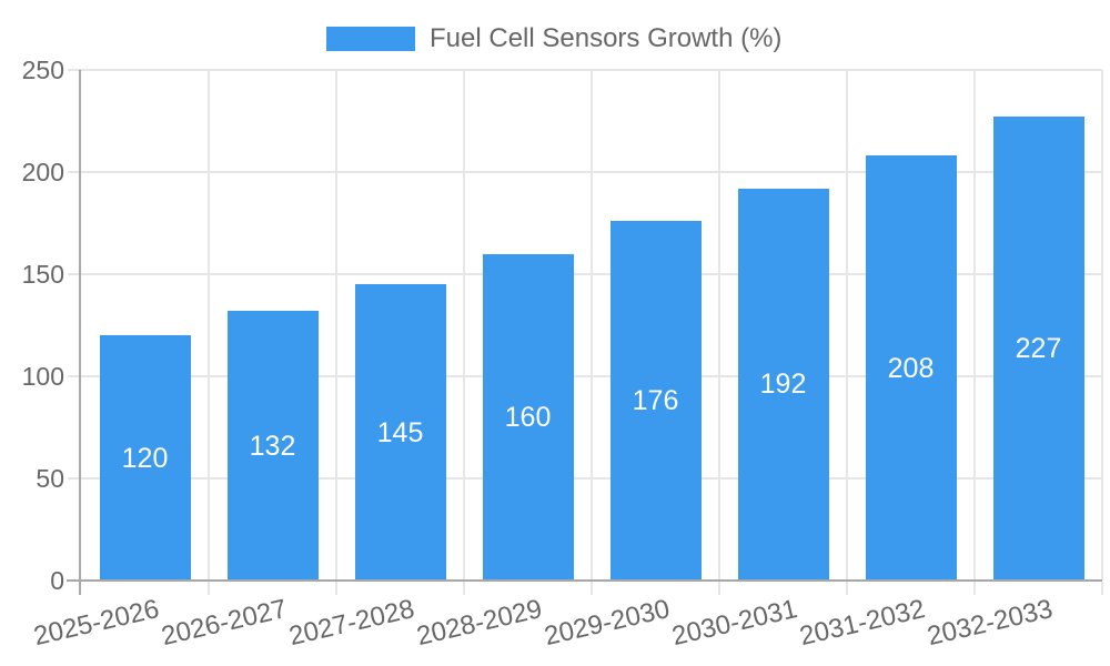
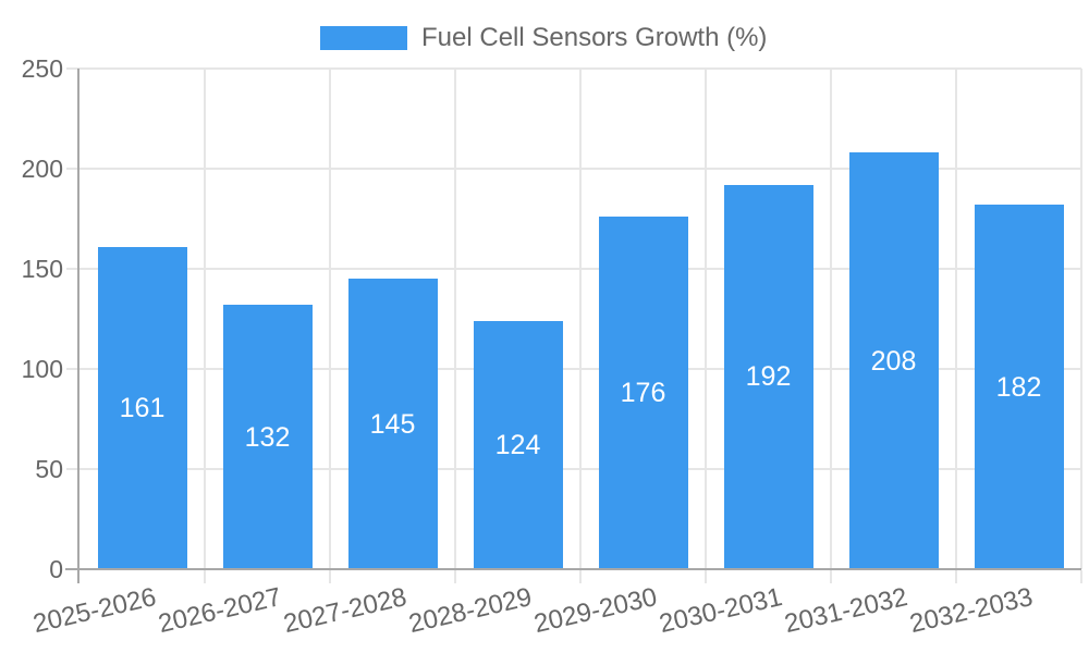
2025-2026: 120 -> 161
2028-2029: 160 -> 124
2032-2033: 227 -> 182
